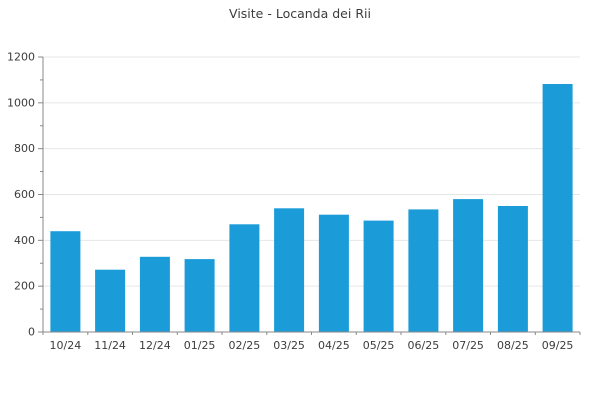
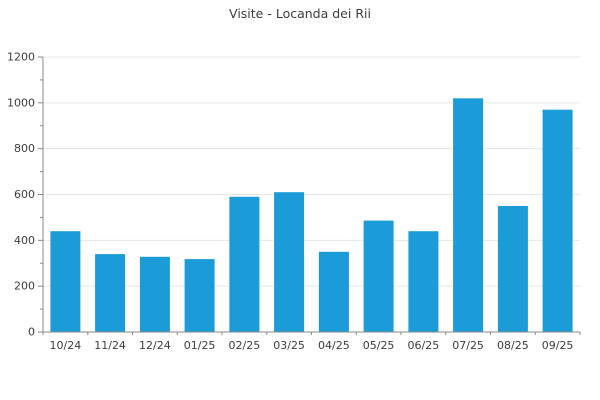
11/24: 270 -> 340
02/25: 470 -> 590
03/25: 540 -> 610
04/25: 510 -> 350
06/25: 540 -> 440
07/25: 580 -> 1020
09/25: 1080 -> 970
